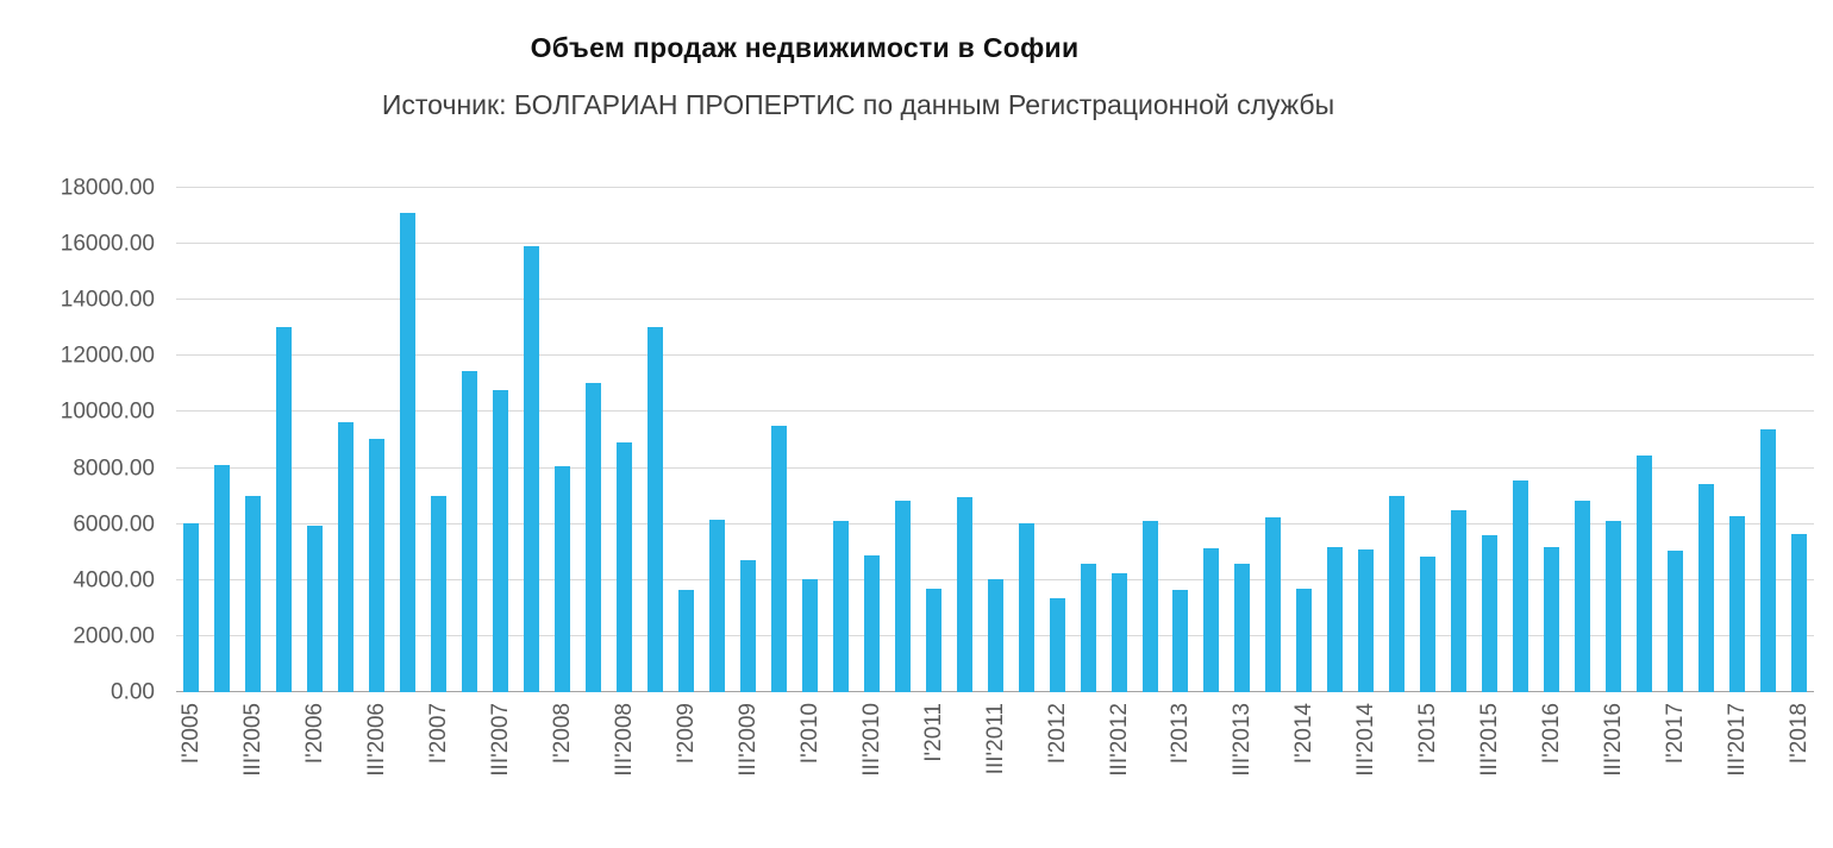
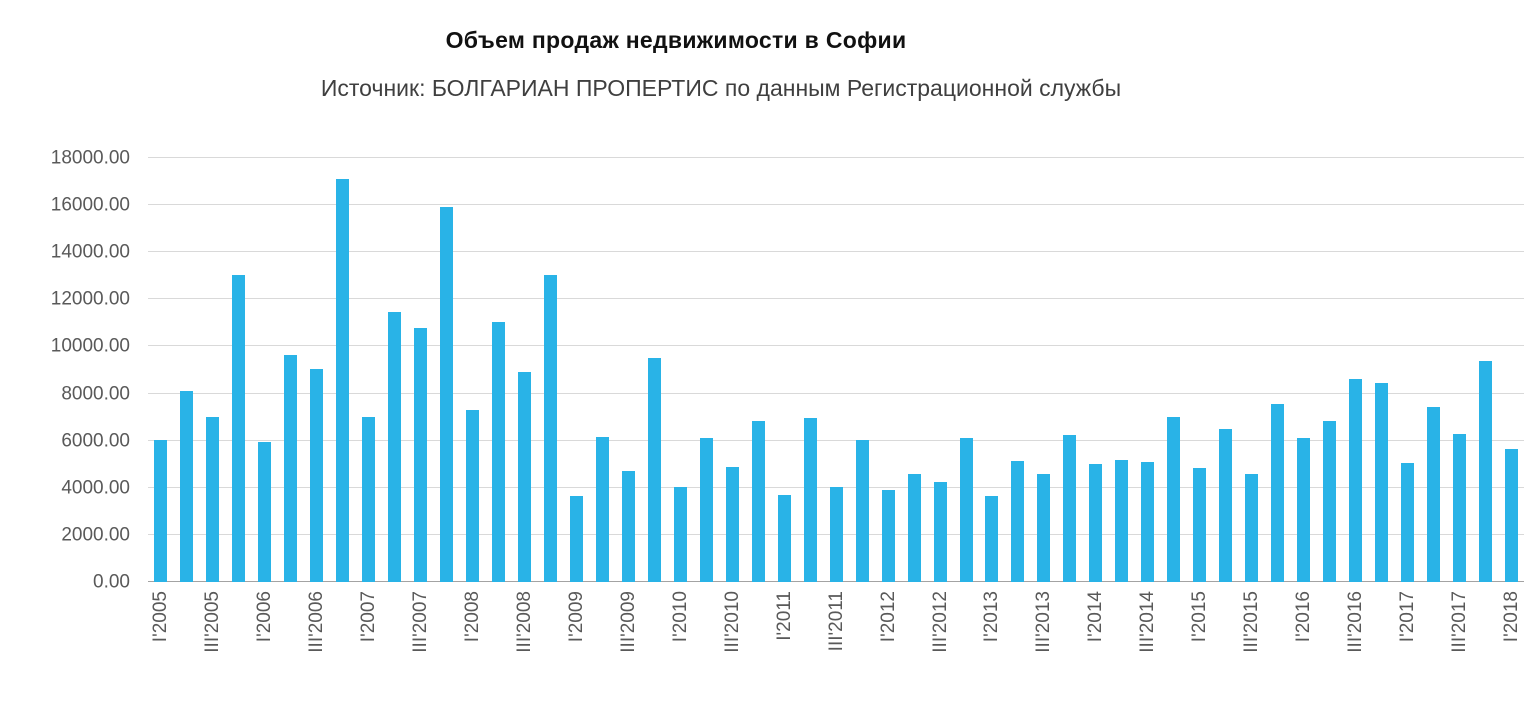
I'2008: 8000 -> 7300
I'2012: 3400 -> 3900
I'2014: 3700 -> 5000
III'2015: 5600 -> 4600
I'2016: 5200 -> 6100
III'2016: 6100 -> 8600
